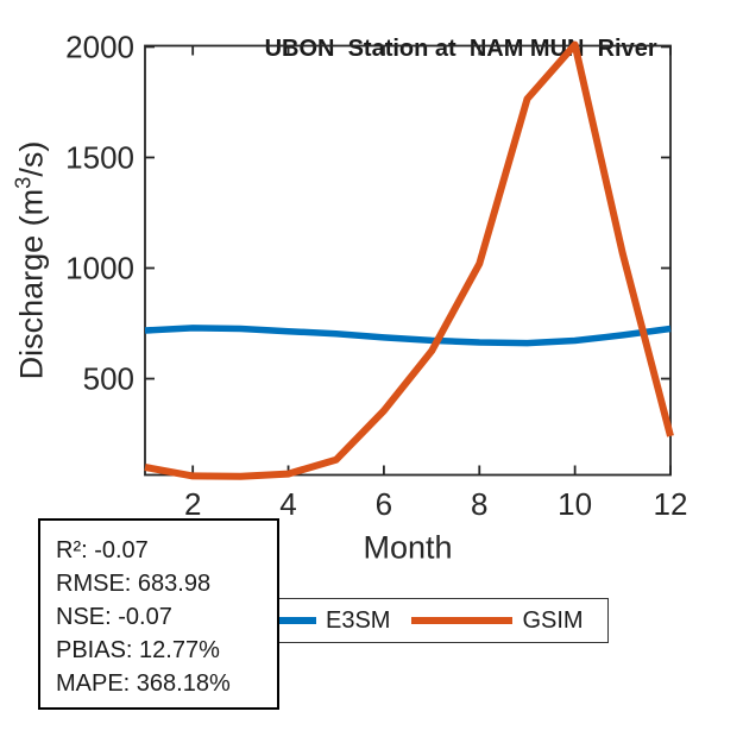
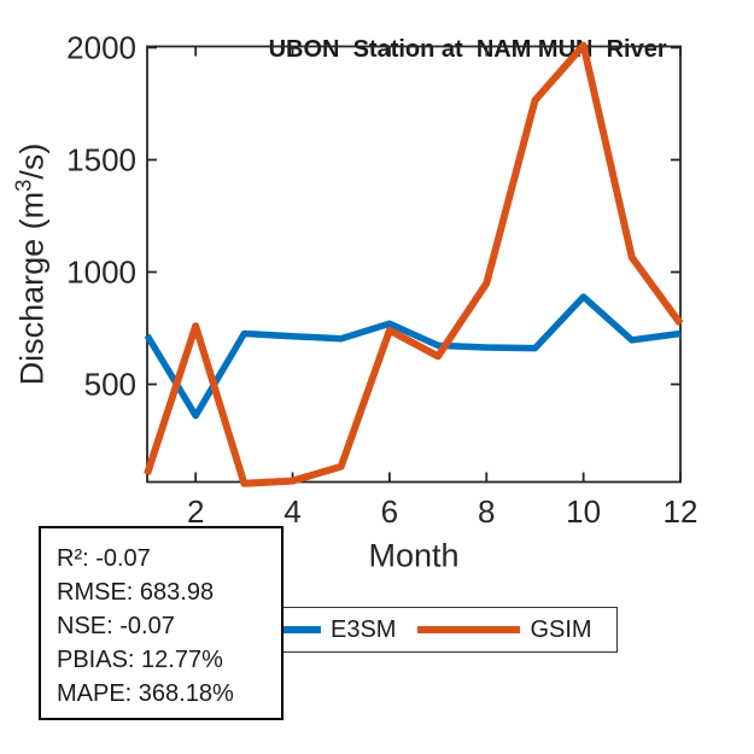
E3SM/2: 730 -> 360
GSIM/2: 60 -> 760
E3SM/6: 690 -> 770
GSIM/6: 360 -> 740
GSIM/8: 1020 -> 950
E3SM/10: 670 -> 890
GSIM/12: 240 -> 770
